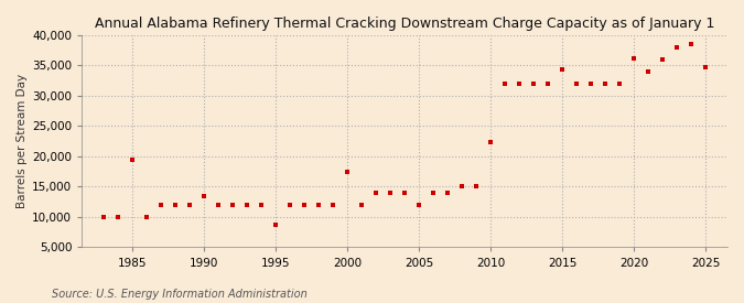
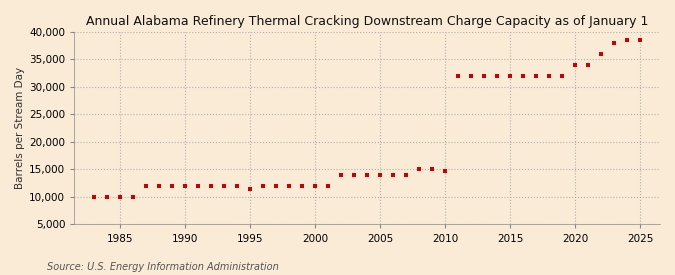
1985: 19,400 -> 10,000
1990: 13,400 -> 12,000
1995: 8,800 -> 11,500
2000: 17,400 -> 12,000
2005: 12,000 -> 14,000
2010: 22,400 -> 14,700
2015: 34,400 -> 32,000
2020: 36,200 -> 34,000
2025: 34,800 -> 38,500
